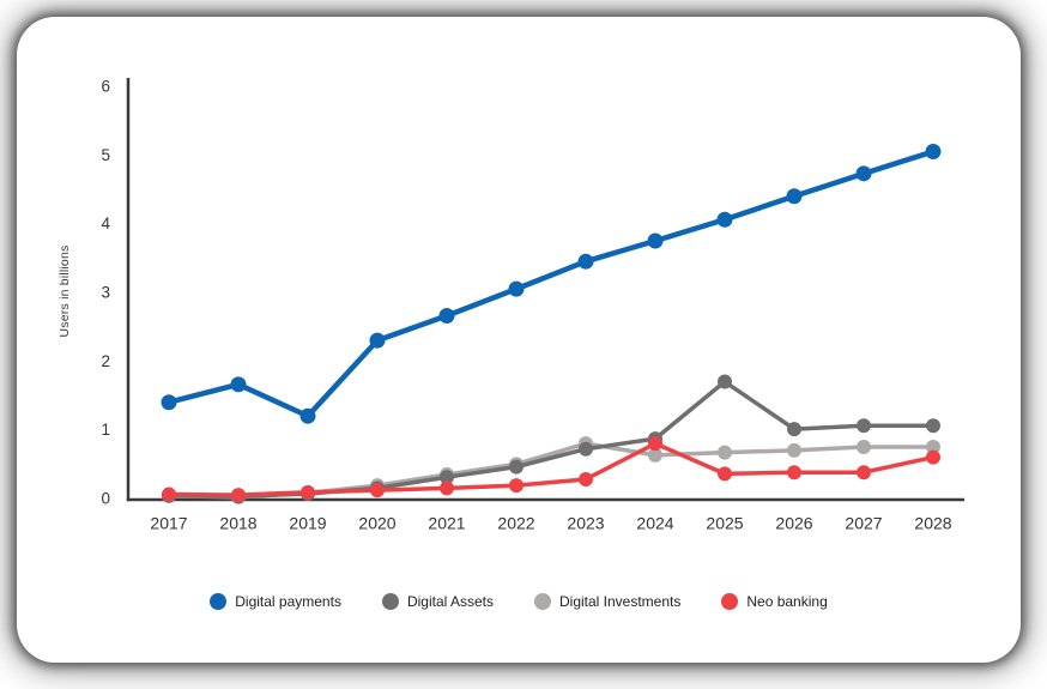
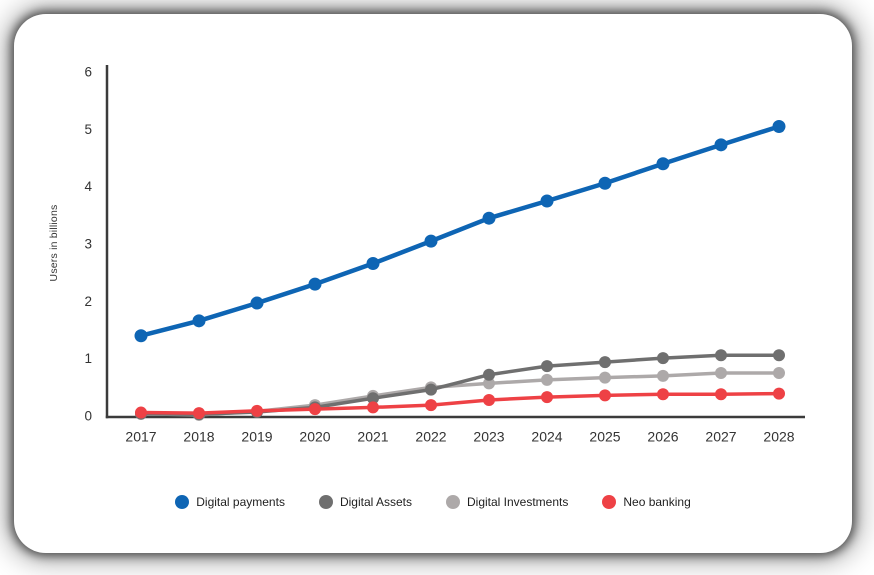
Digital payments/2019: 1.2 -> 2.0
Digital Investments/2023: 0.8 -> 0.6
Neo banking/2024: 0.8 -> 0.3
Digital Assets/2025: 1.7 -> 0.9
Neo banking/2028: 0.6 -> 0.4
